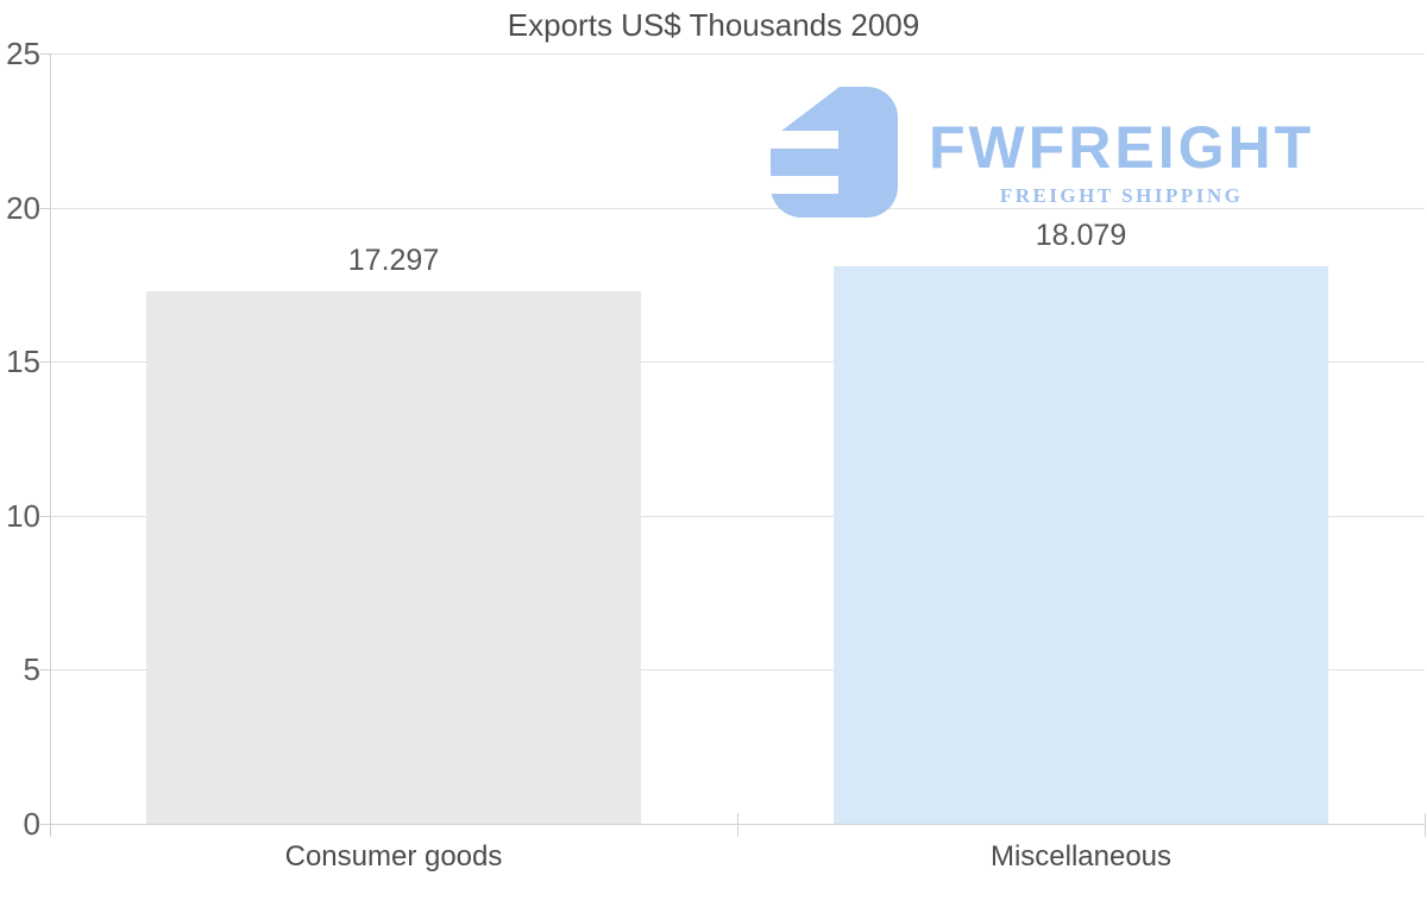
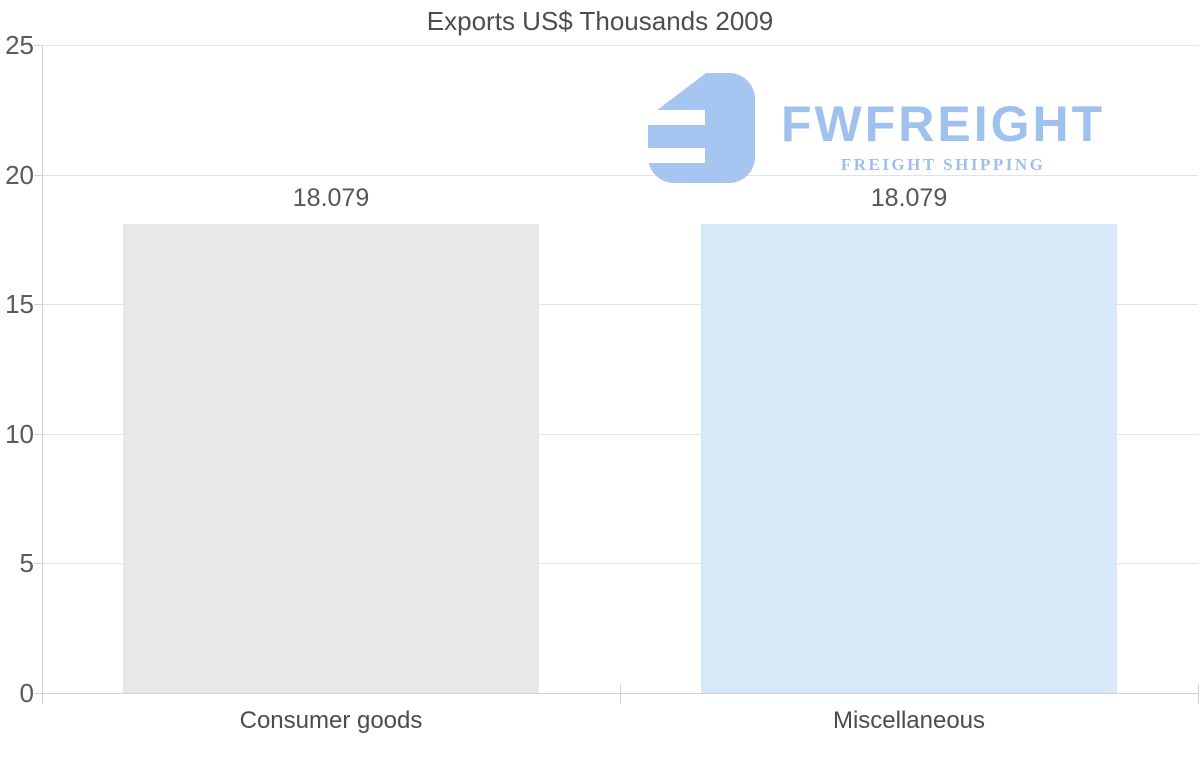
Consumer goods: 17.297 -> 18.079
